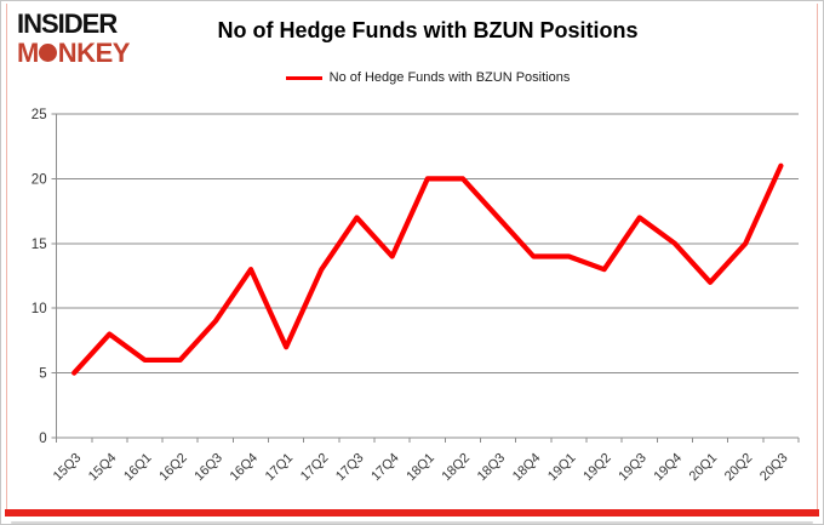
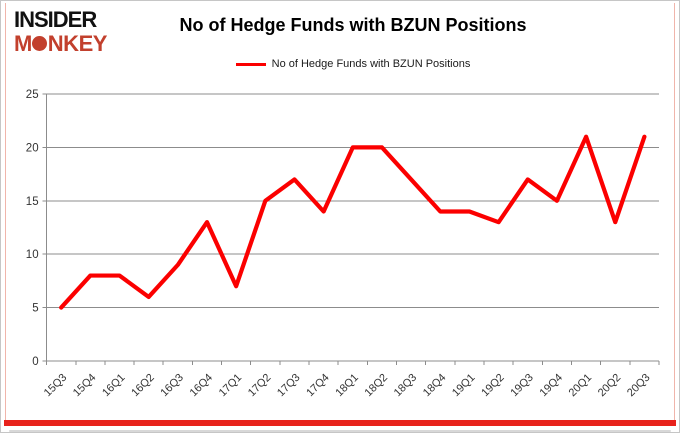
16Q1: 6 -> 8
17Q2: 13 -> 15
20Q1: 12 -> 21
20Q2: 15 -> 13
